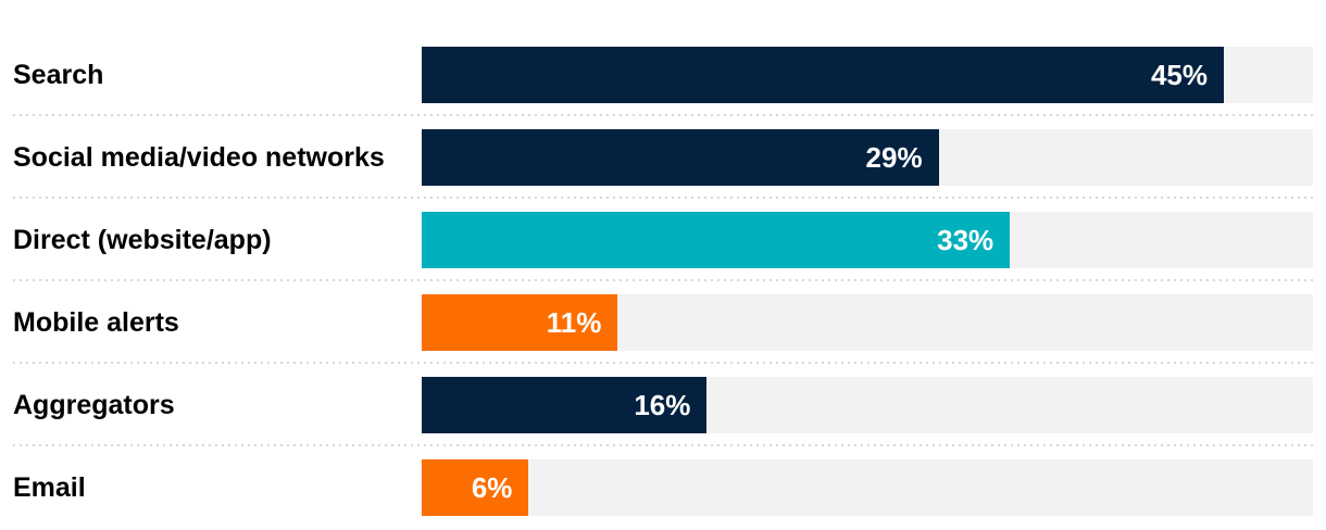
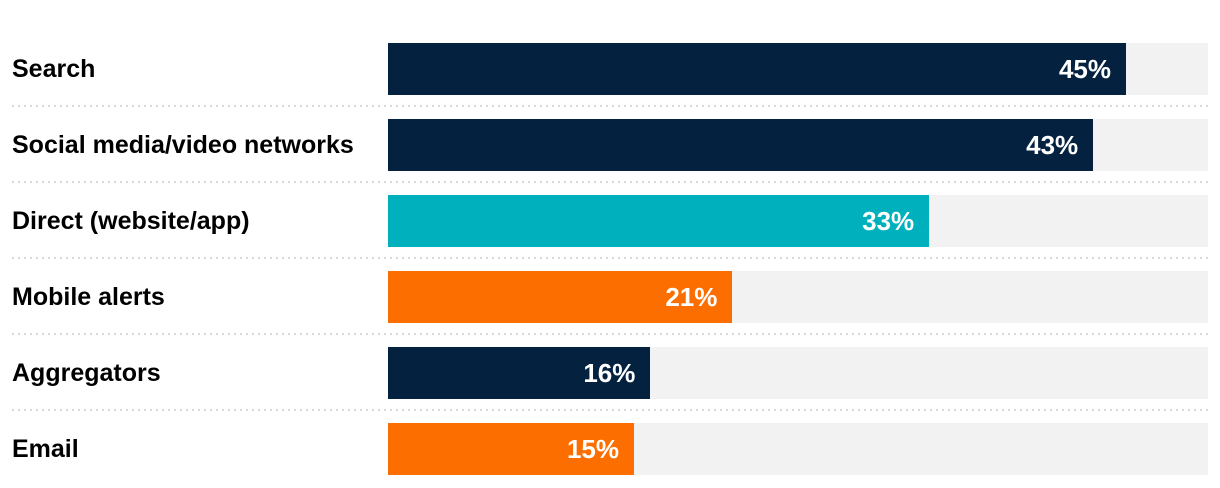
Social media/video networks: 29% -> 43%
Mobile alerts: 11% -> 21%
Email: 6% -> 15%
